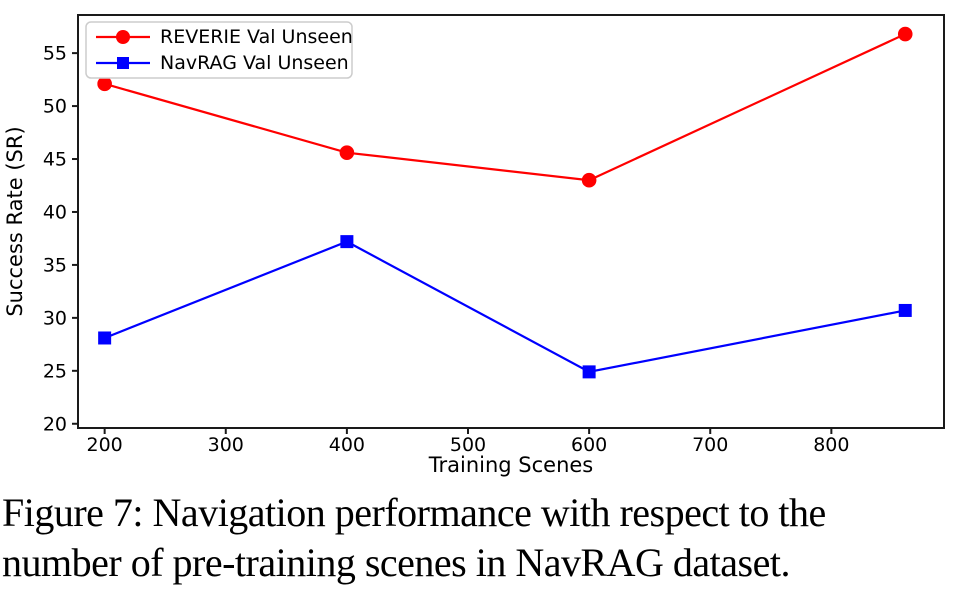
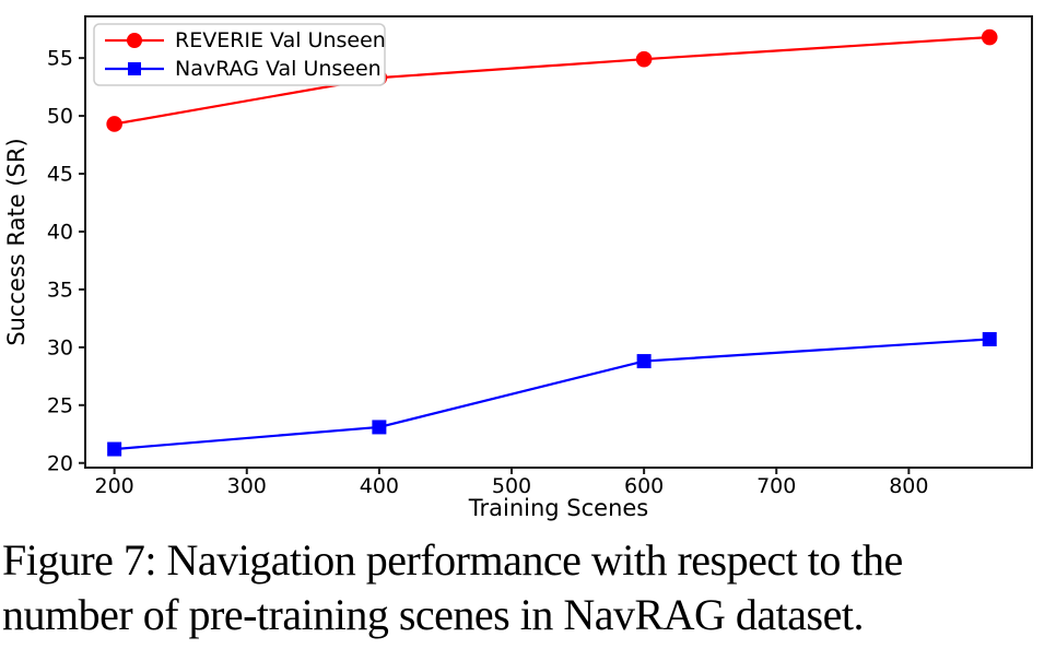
REVERIE Val Unseen/200: 52.1 -> 49.3
NavRAG Val Unseen/200: 28.1 -> 21.2
REVERIE Val Unseen/400: 45.6 -> 53.3
NavRAG Val Unseen/400: 37.2 -> 23.1
REVERIE Val Unseen/600: 43.0 -> 54.9
NavRAG Val Unseen/600: 24.9 -> 28.8
